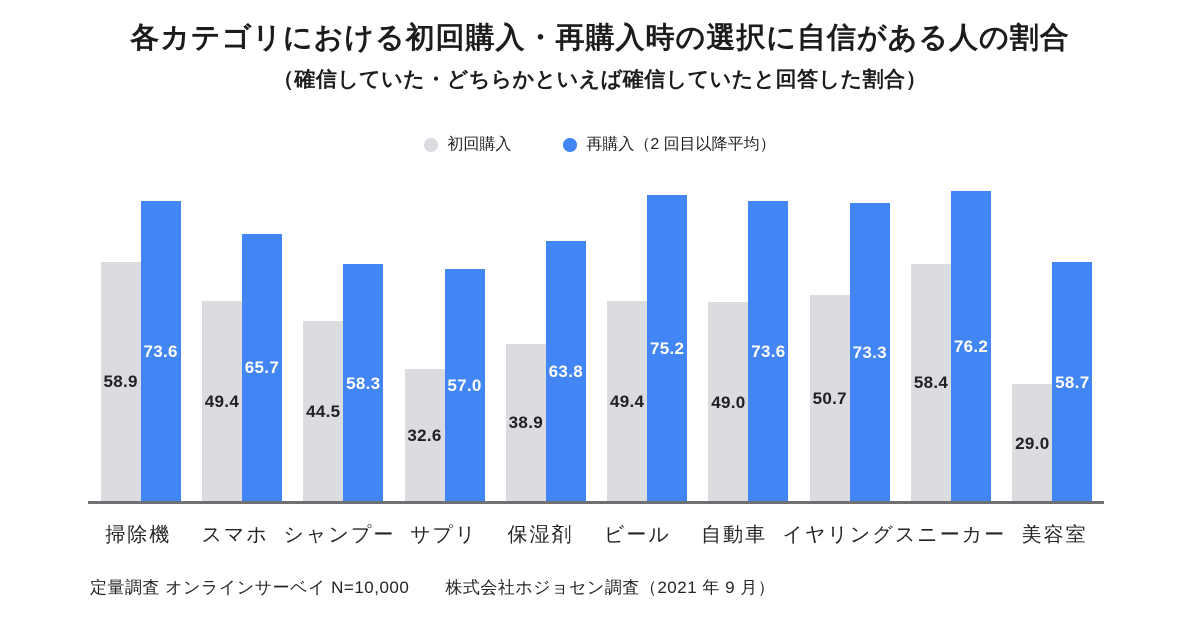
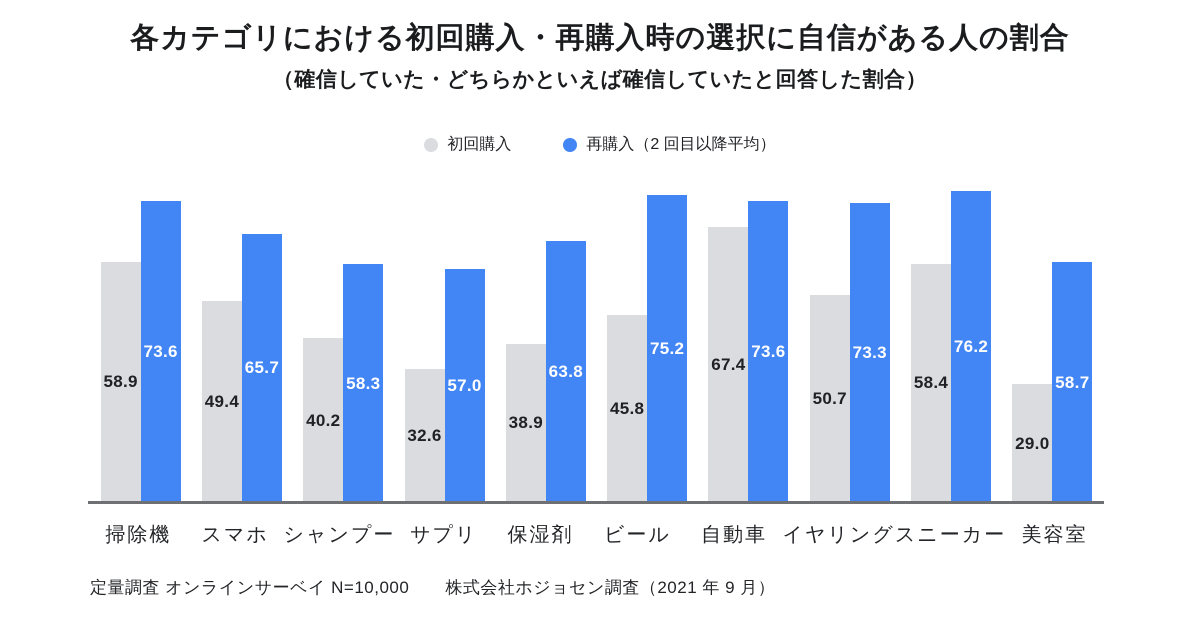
初回購入/シャンプー: 44.5 -> 40.2
初回購入/ビール: 49.4 -> 45.8
初回購入/自動車: 49.0 -> 67.4
